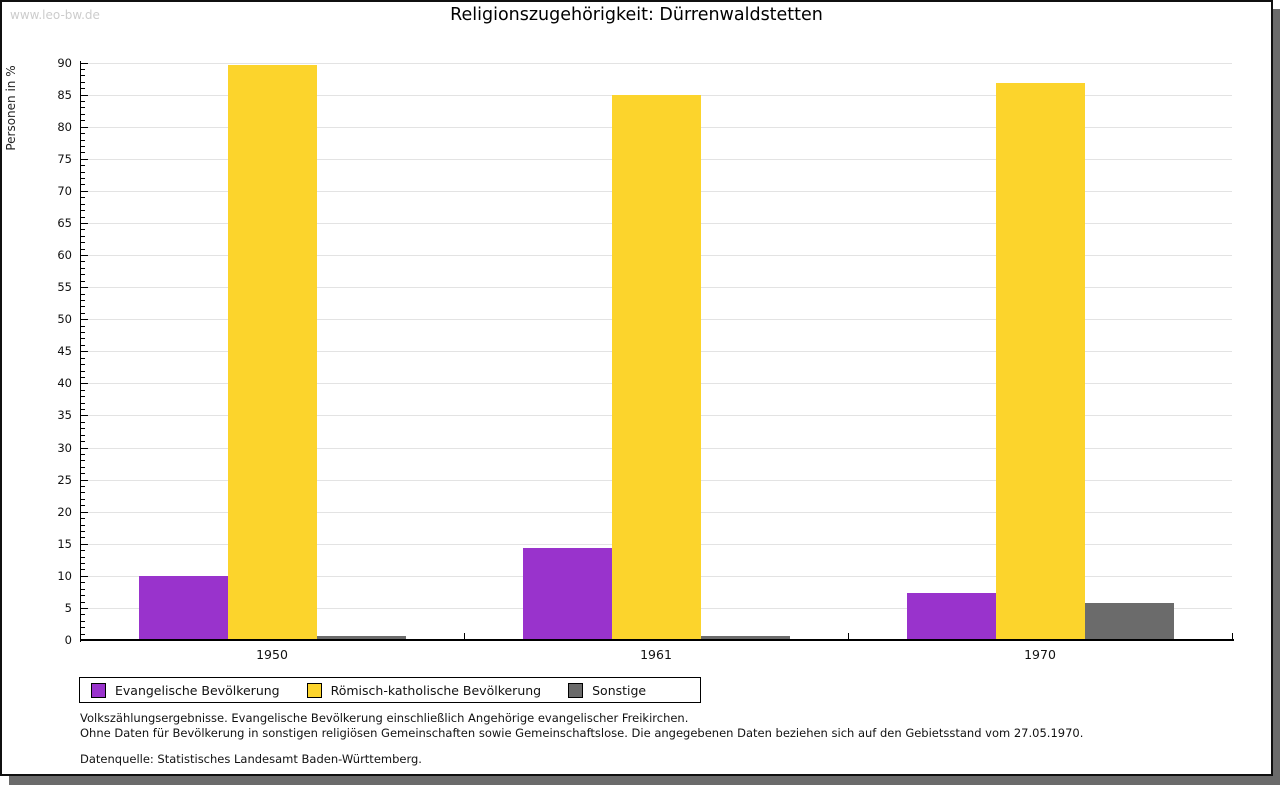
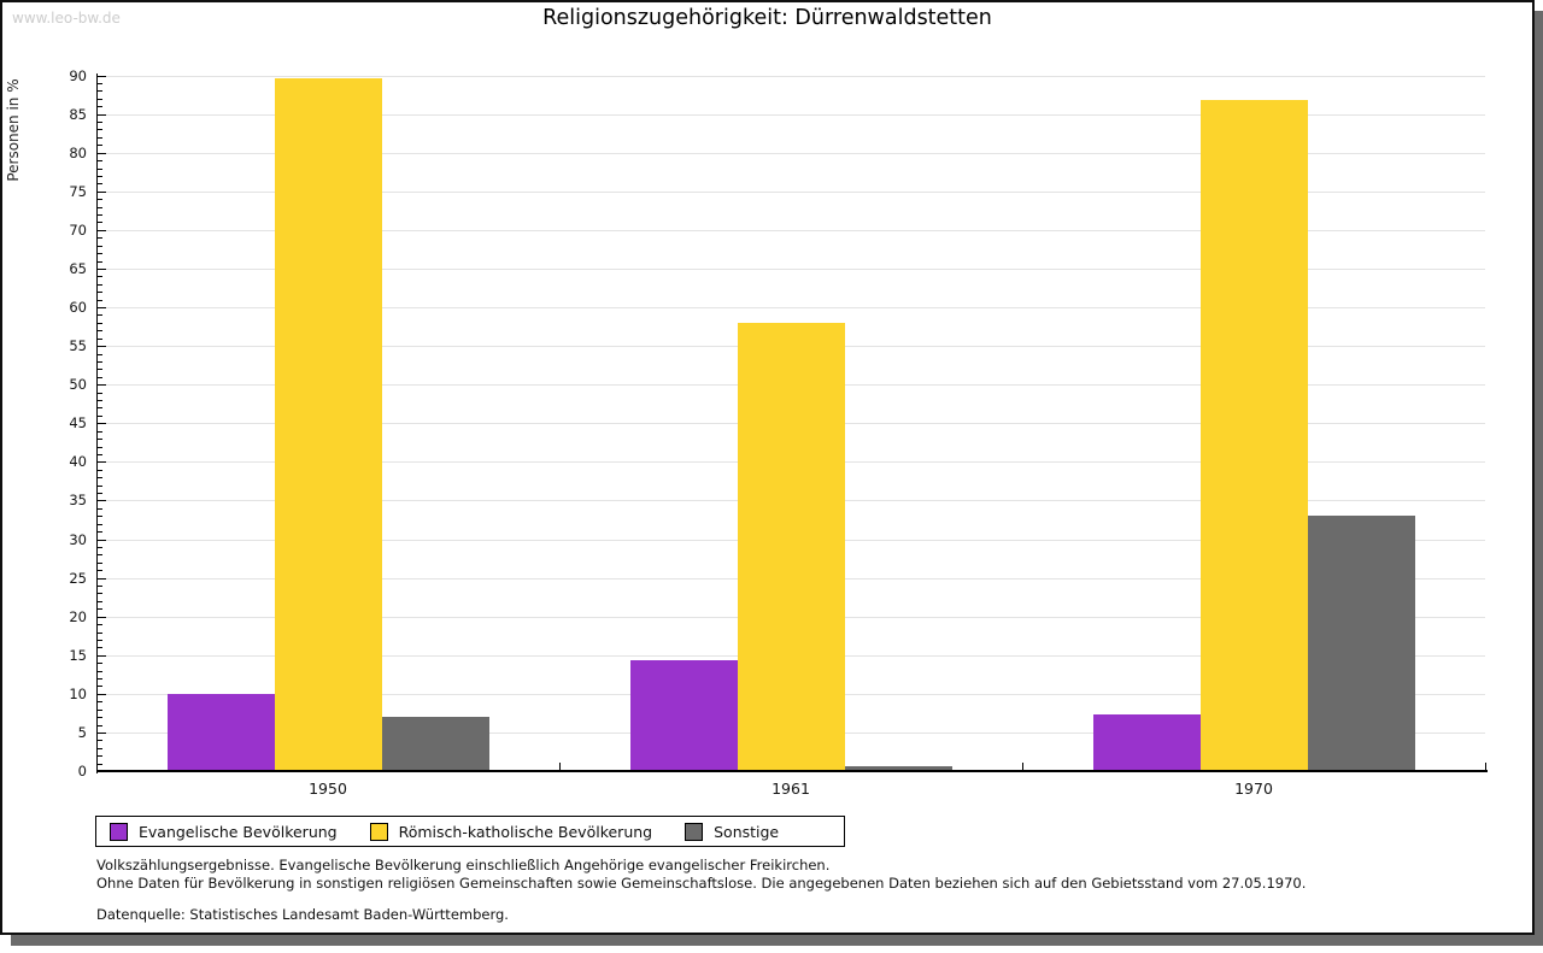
Sonstige/1950: 1 -> 7
Römisch-katholische Bevölkerung/1961: 85 -> 58
Sonstige/1970: 6 -> 33
